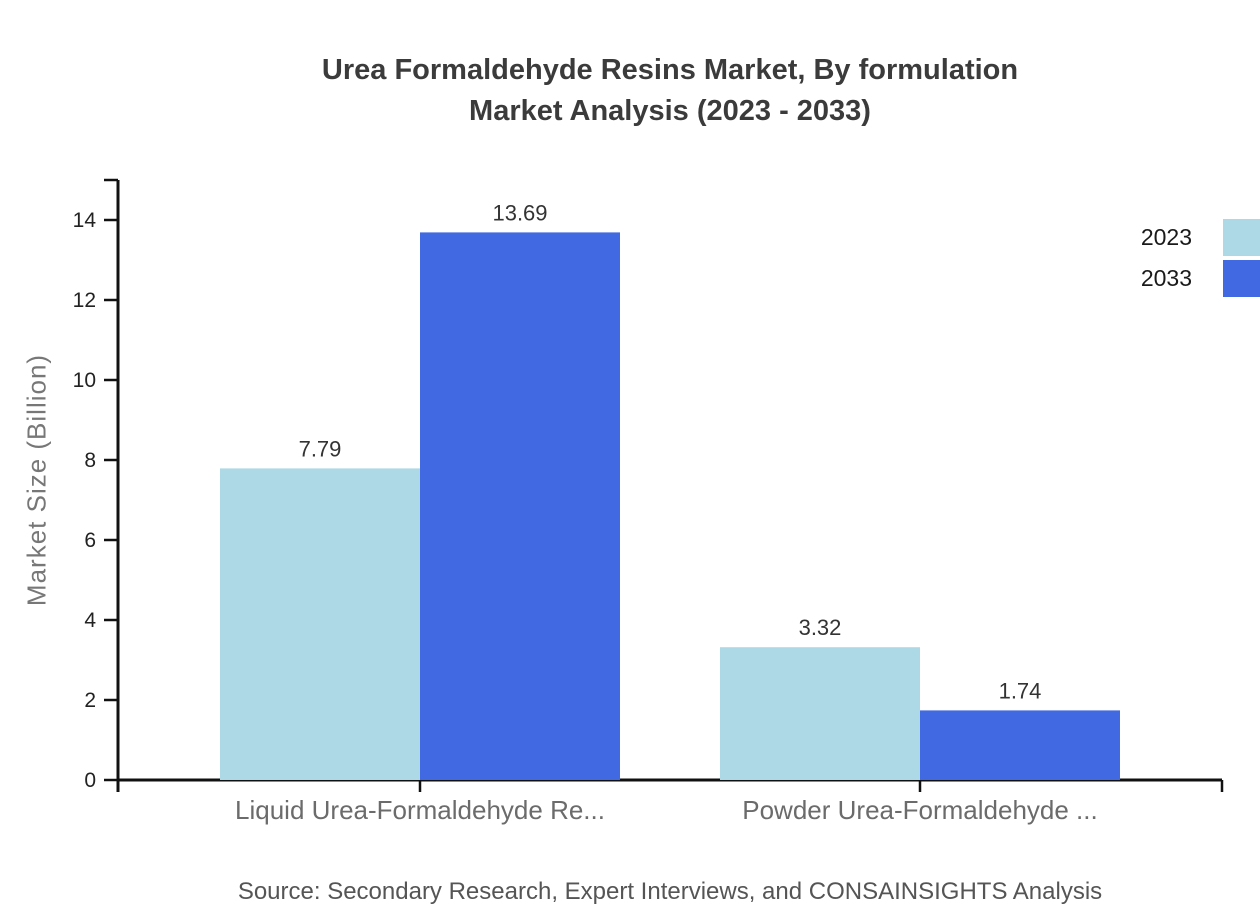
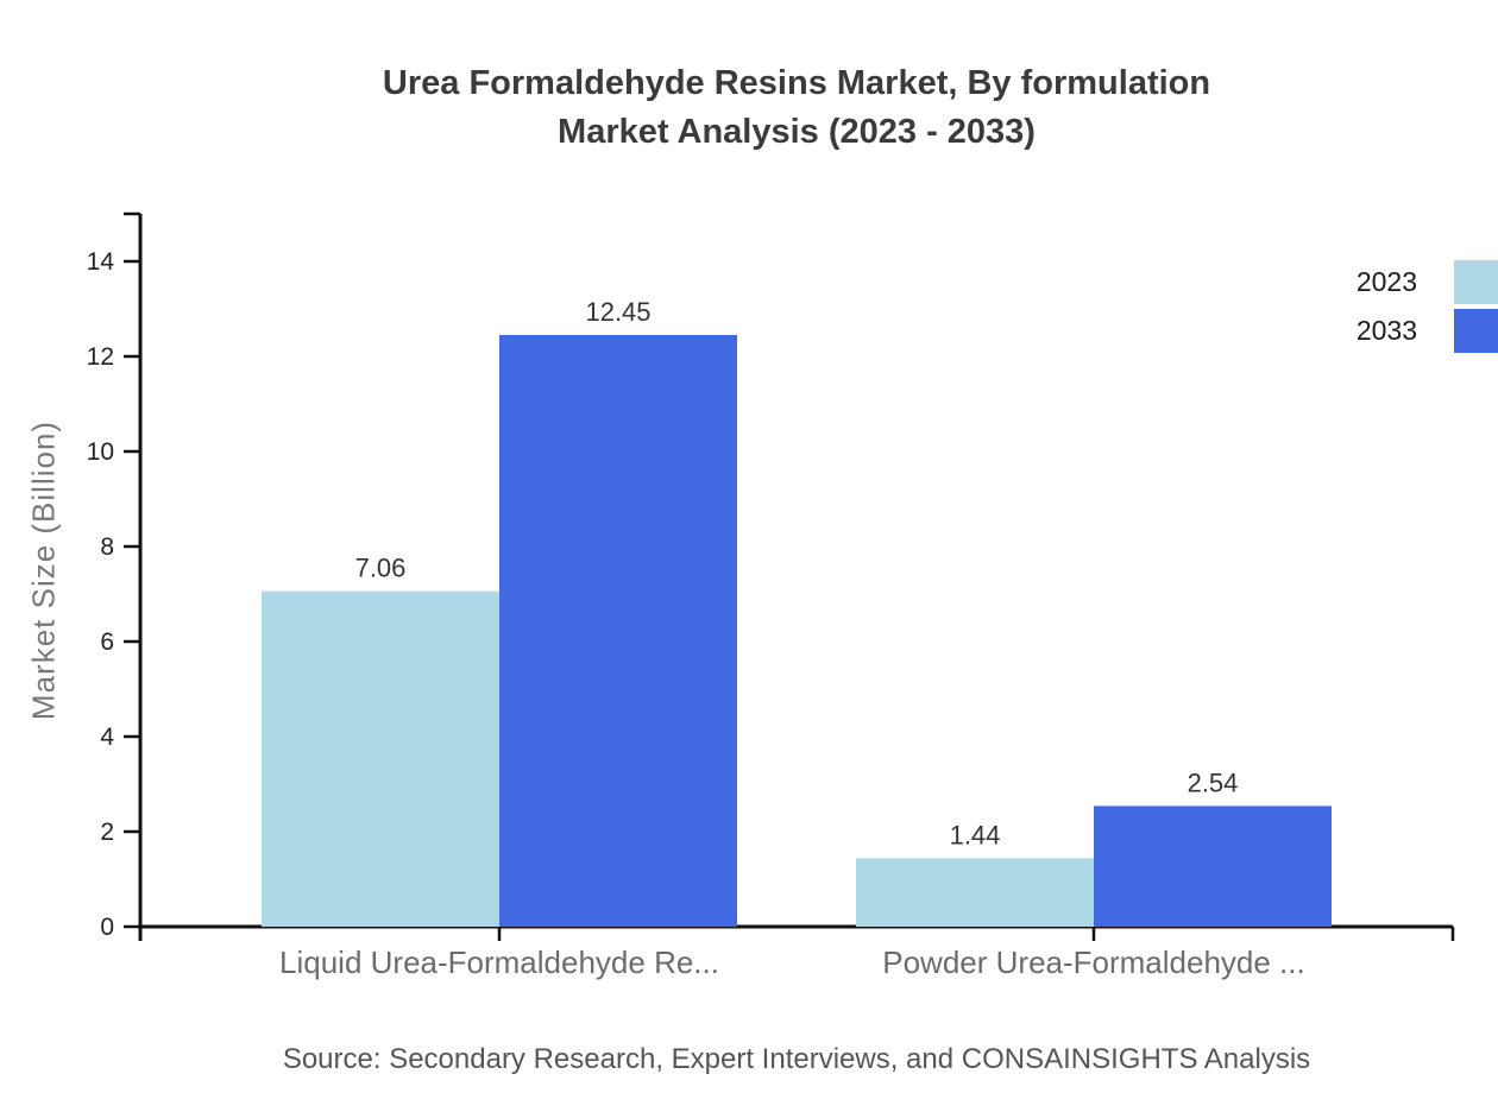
2023/Liquid Urea-Formaldehyde Re...: 7.79 -> 7.06
2033/Liquid Urea-Formaldehyde Re...: 13.69 -> 12.45
2023/Powder Urea-Formaldehyde ...: 3.32 -> 1.44
2033/Powder Urea-Formaldehyde ...: 1.74 -> 2.54
